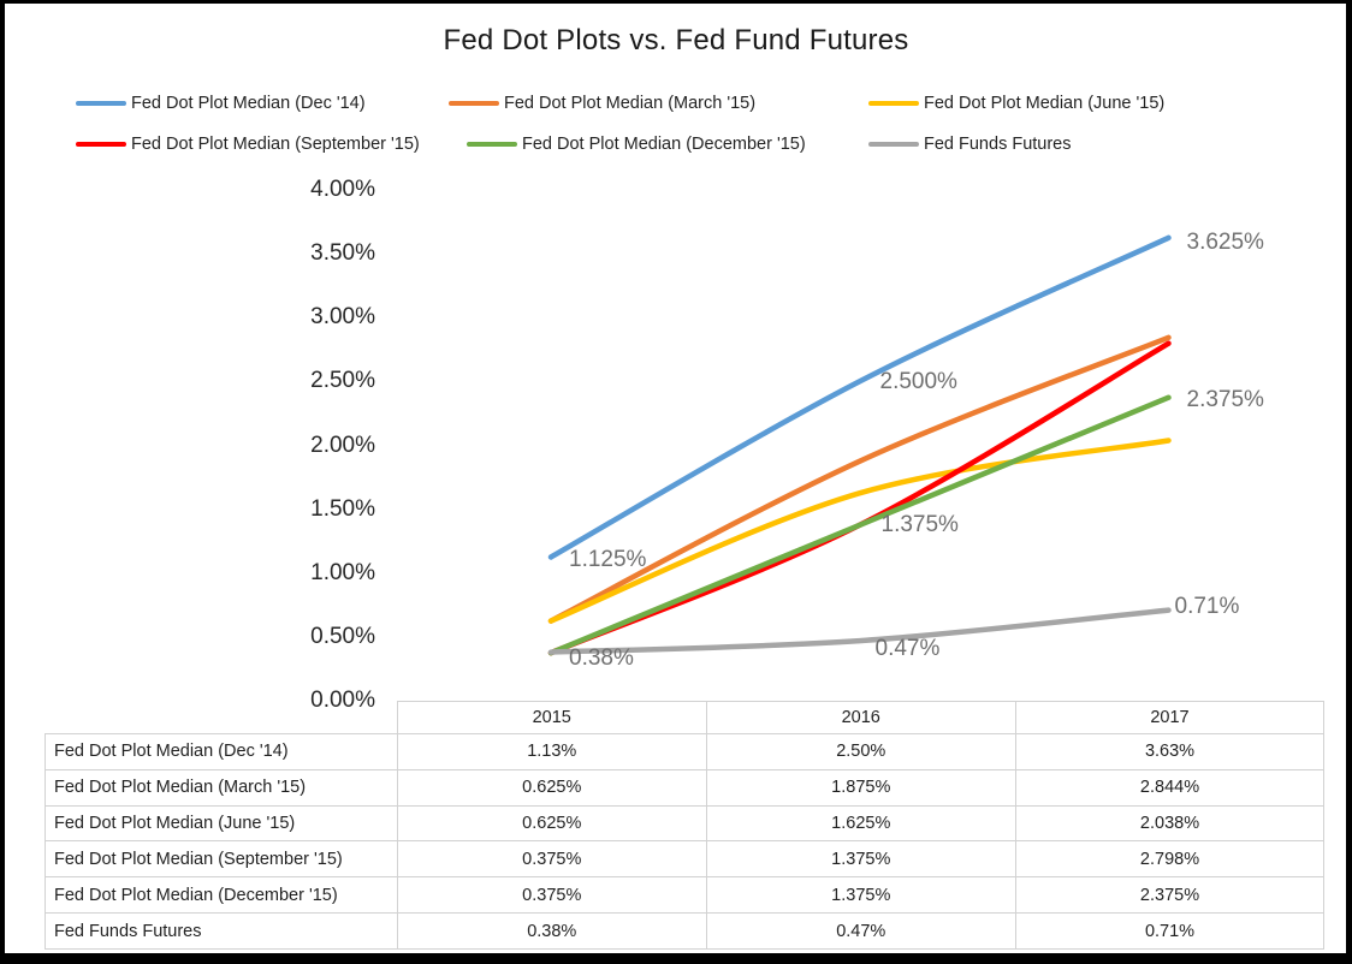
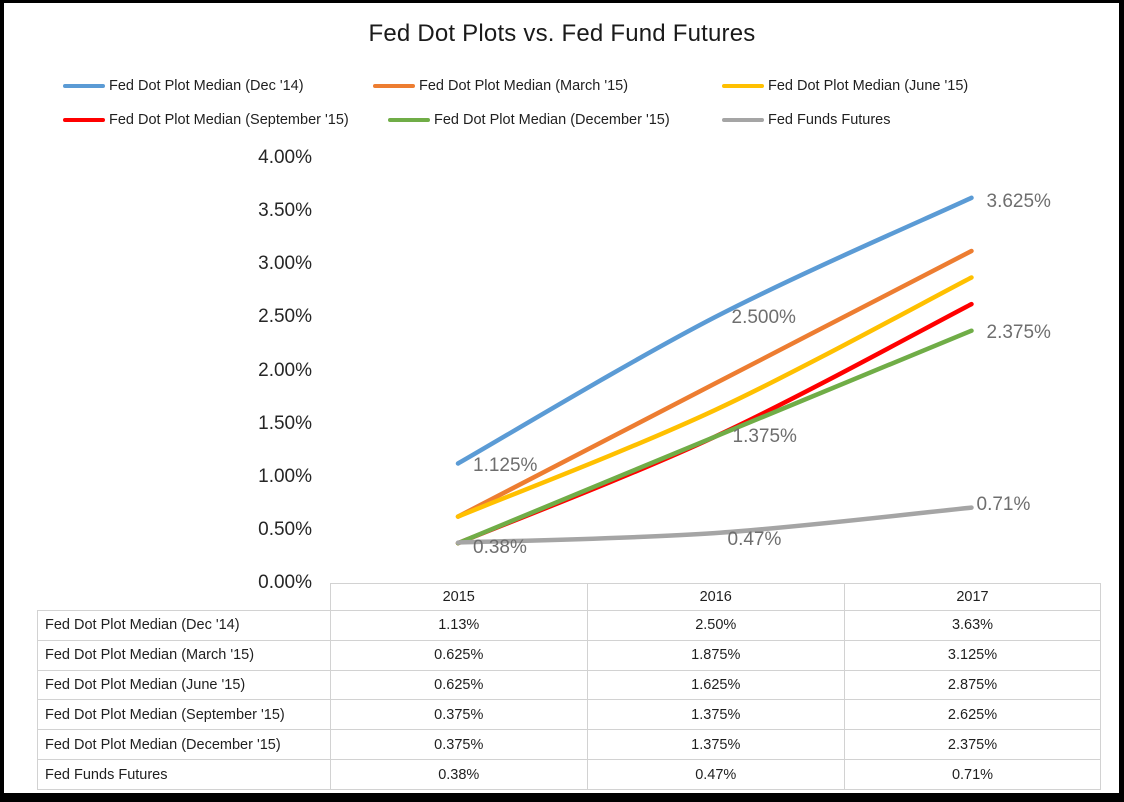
Fed Dot Plot Median (March '15)/2017: 2.844% -> 3.125%
Fed Dot Plot Median (June '15)/2017: 2.038% -> 2.875%
Fed Dot Plot Median (September '15)/2017: 2.798% -> 2.625%
